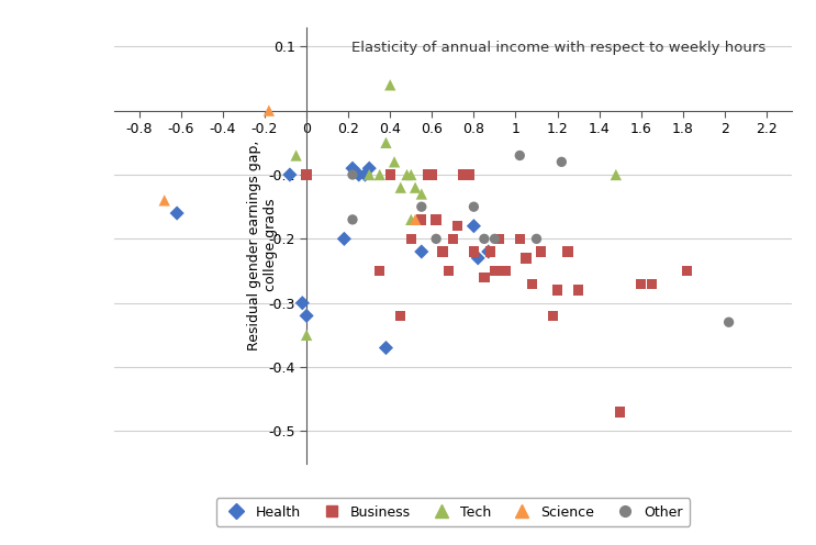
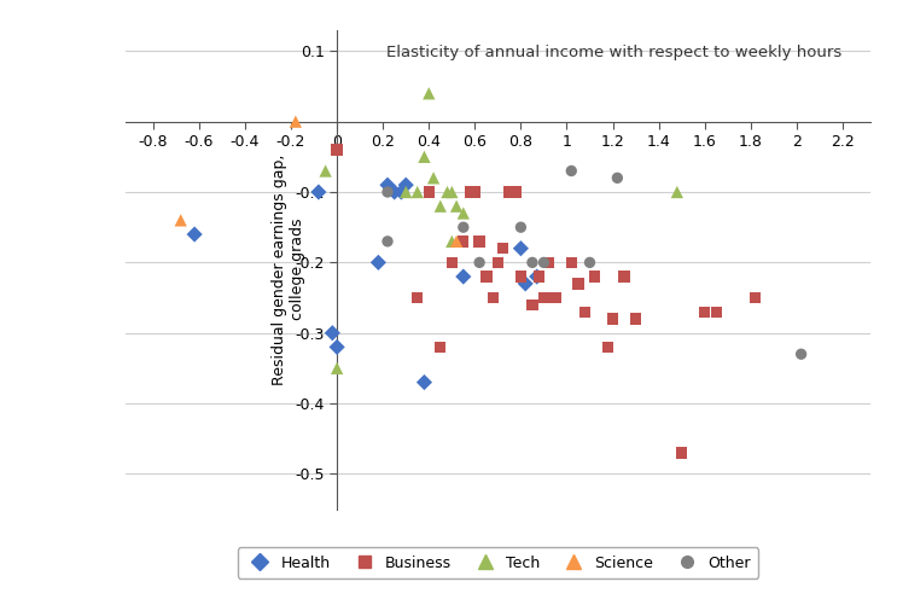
Business/0: -0.10 -> -0.04
